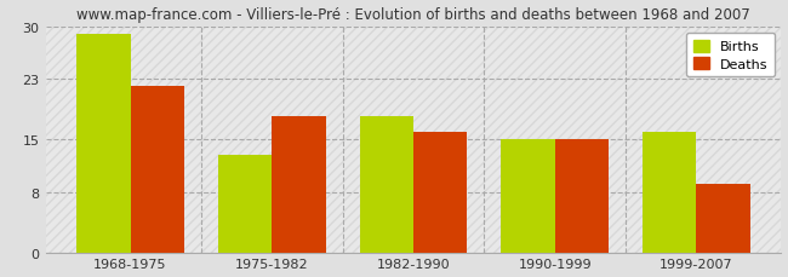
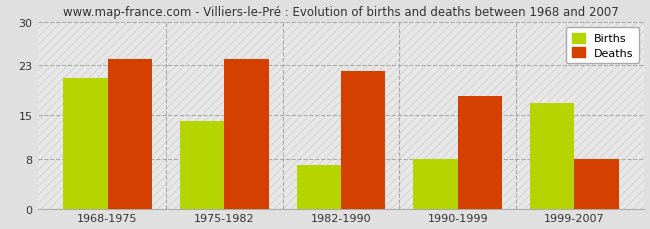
Births/1968-1975: 29 -> 21
Deaths/1968-1975: 22 -> 24
Births/1975-1982: 13 -> 14
Deaths/1975-1982: 18 -> 24
Births/1982-1990: 18 -> 7
Deaths/1982-1990: 16 -> 22
Births/1990-1999: 15 -> 8
Deaths/1990-1999: 15 -> 18
Births/1999-2007: 16 -> 17
Deaths/1999-2007: 9 -> 8
